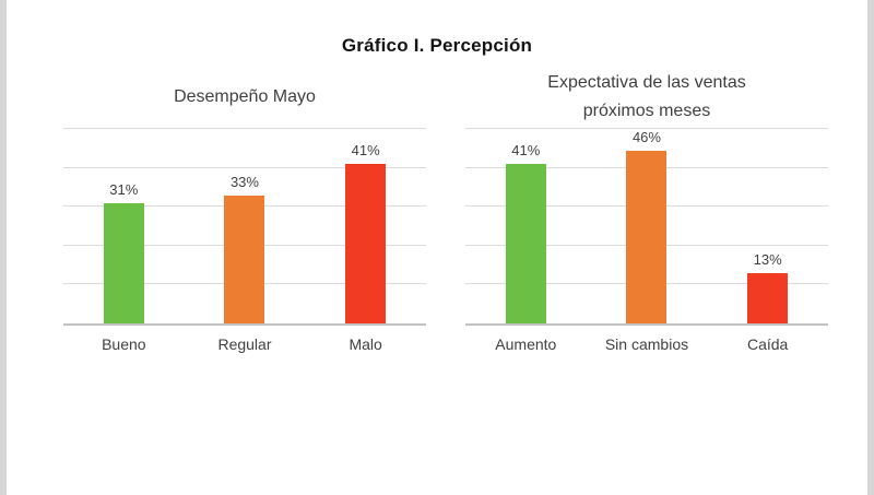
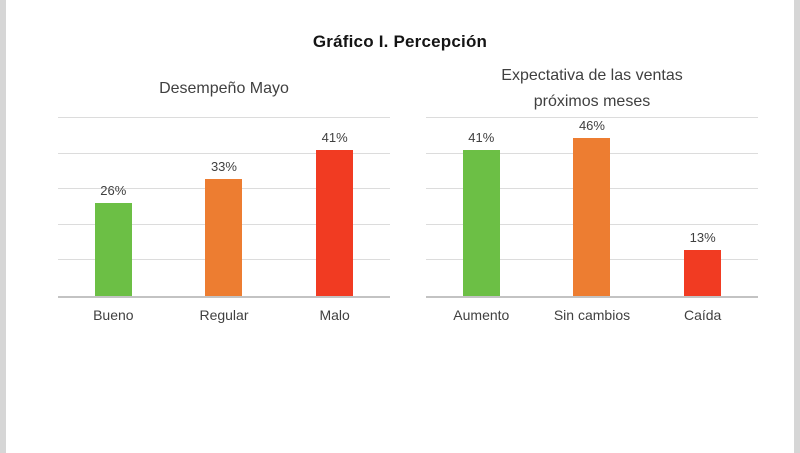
Desempeño Mayo/Bueno: 31% -> 26%
